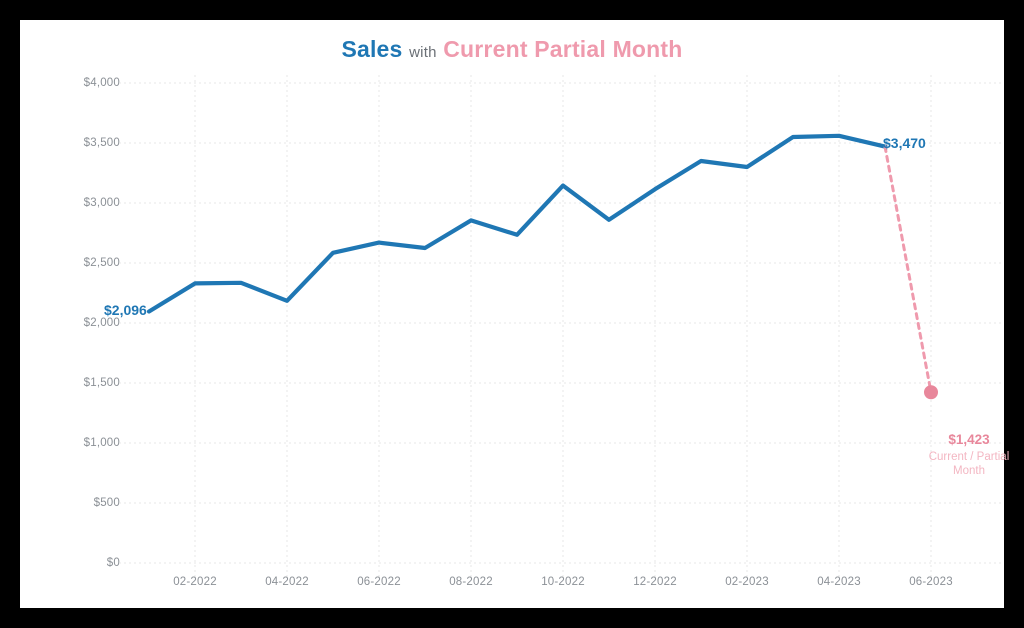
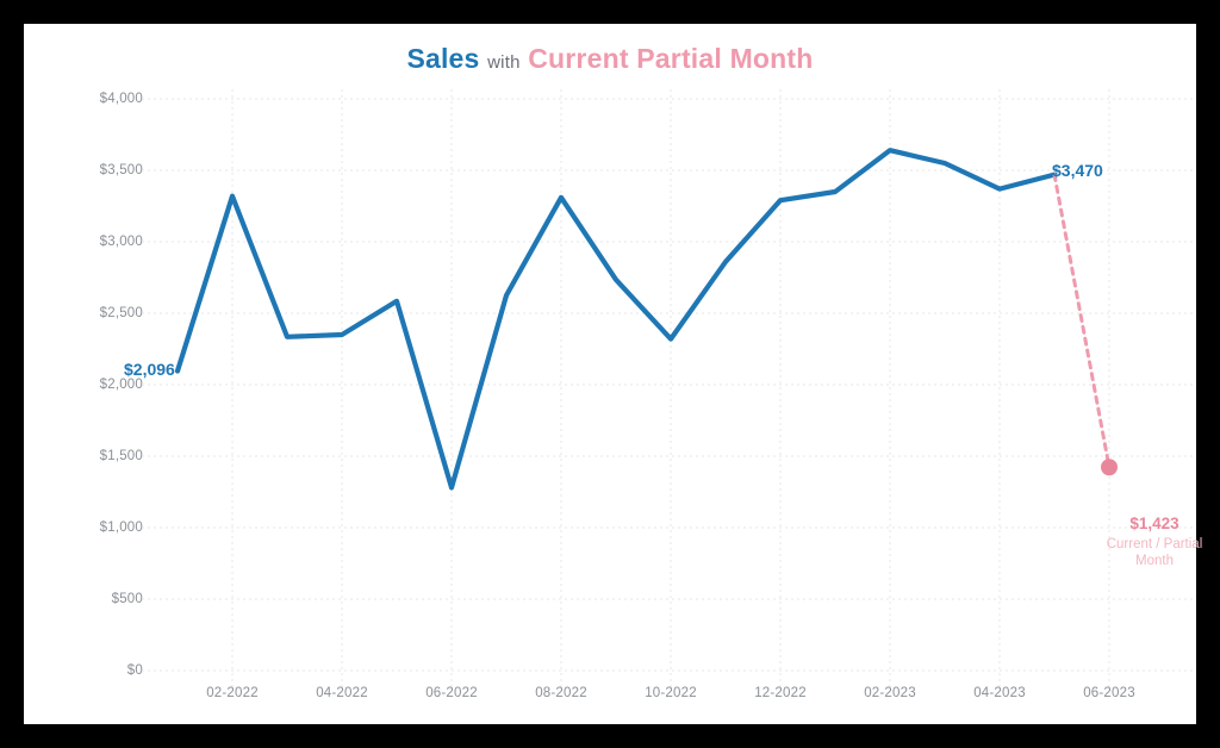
Sales/02-2022: $2330 -> $3320
Sales/04-2022: $2180 -> $2350
Sales/06-2022: $2670 -> $1280
Sales/08-2022: $2860 -> $3310
Sales/10-2022: $3140 -> $2320
Sales/12-2022: $3120 -> $3290
Sales/02-2023: $3300 -> $3640
Sales/04-2023: $3560 -> $3370
